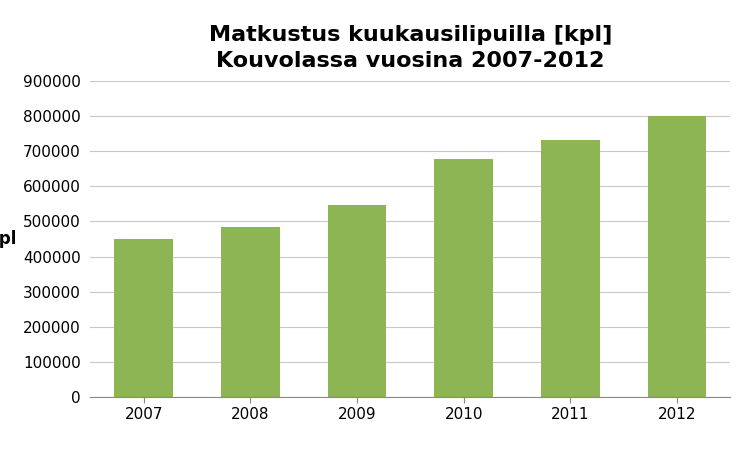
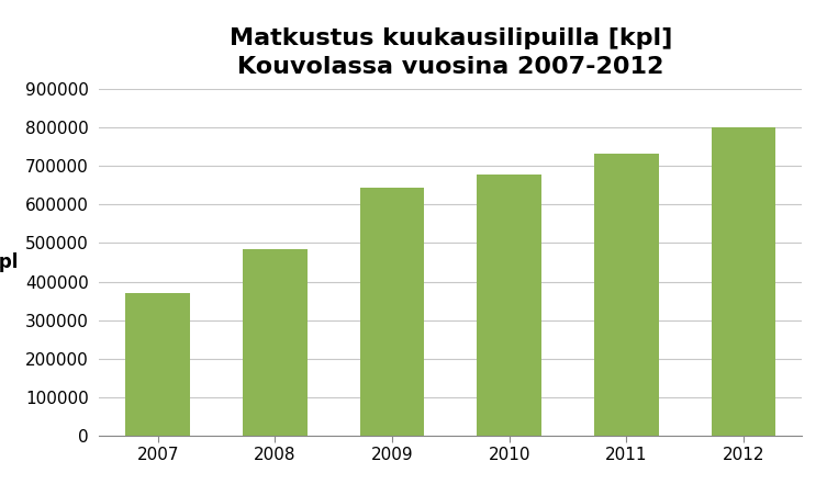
2007: 450000 -> 370000
2009: 547000 -> 645000
